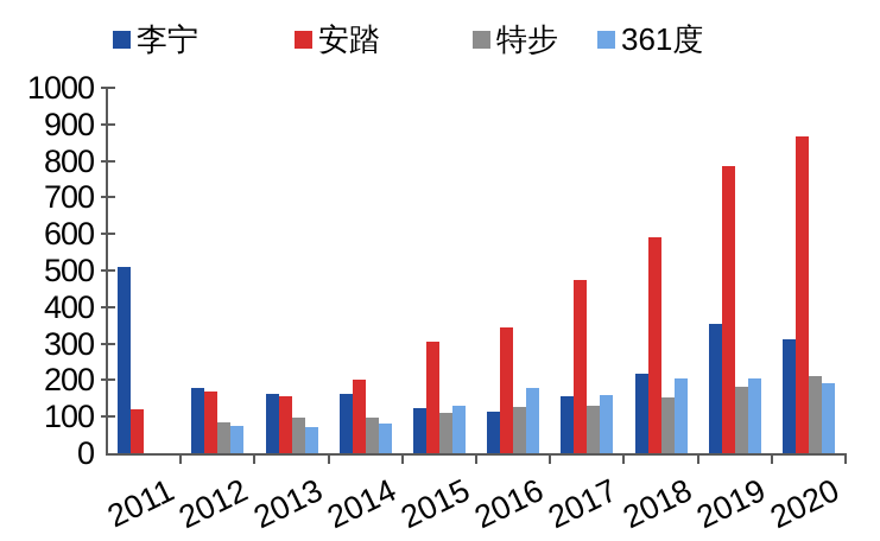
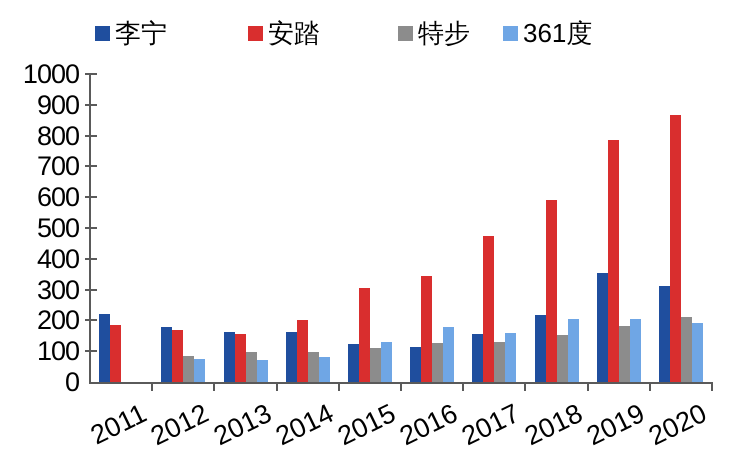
李宁/2011: 510 -> 220
安踏/2011: 120 -> 180
